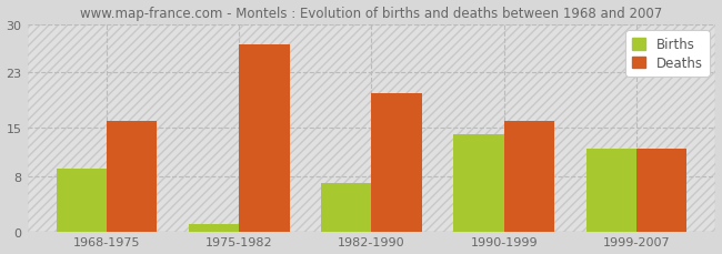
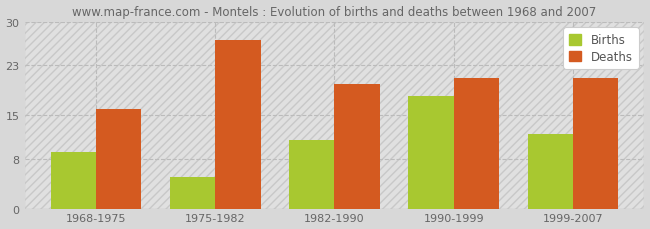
Births/1975-1982: 1 -> 5
Births/1982-1990: 7 -> 11
Births/1990-1999: 14 -> 18
Deaths/1990-1999: 16 -> 21
Deaths/1999-2007: 12 -> 21
